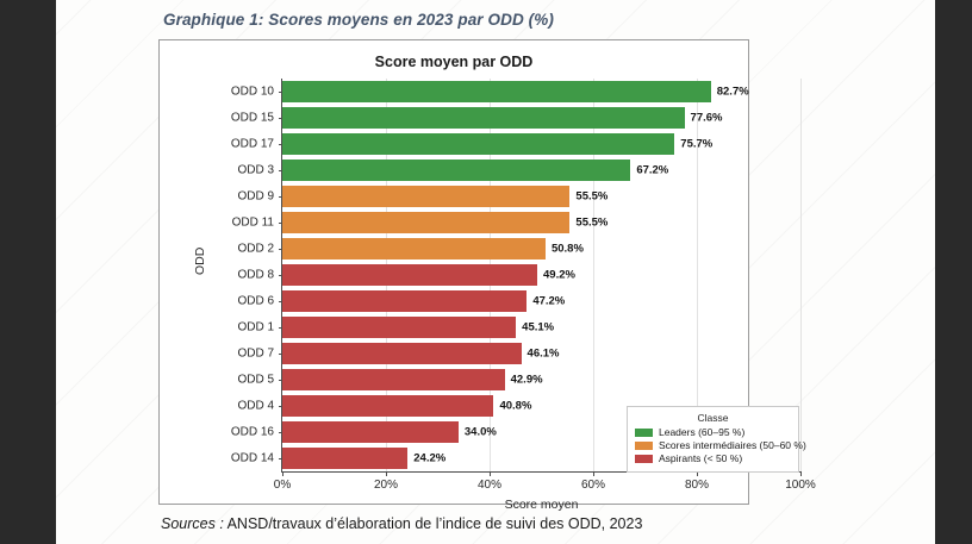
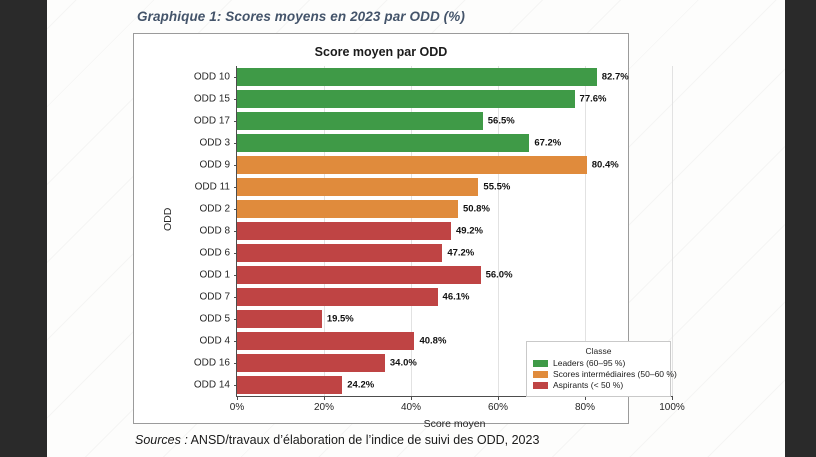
ODD 17: 75.7% -> 56.5%
ODD 9: 55.5% -> 80.4%
ODD 1: 45.1% -> 56.0%
ODD 5: 42.9% -> 19.5%
